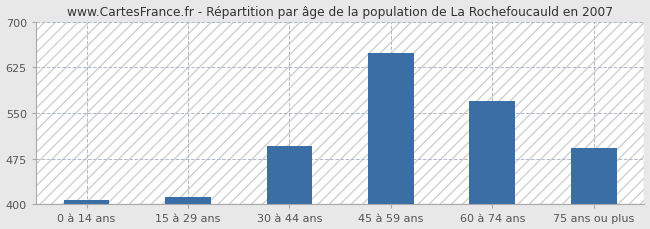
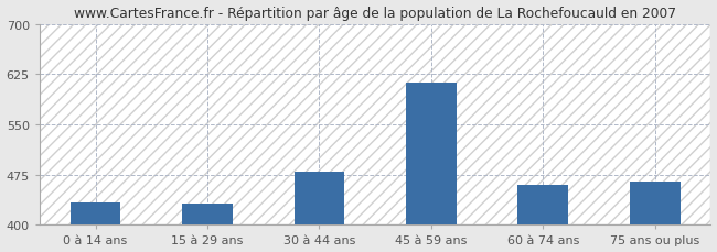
0 à 14 ans: 408 -> 434
15 à 29 ans: 412 -> 432
30 à 44 ans: 495 -> 480
45 à 59 ans: 648 -> 612
60 à 74 ans: 570 -> 460
75 ans ou plus: 493 -> 464
